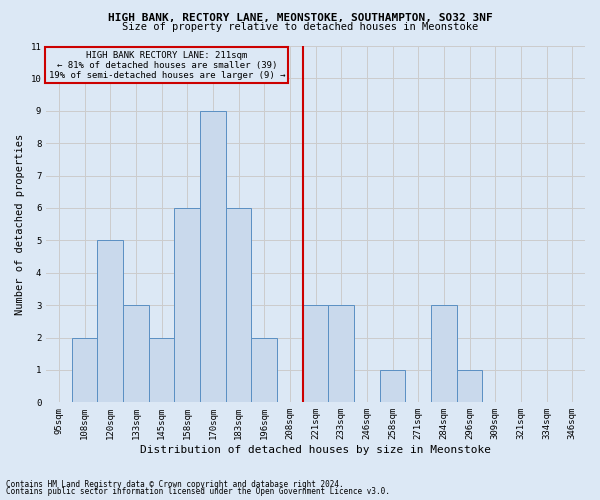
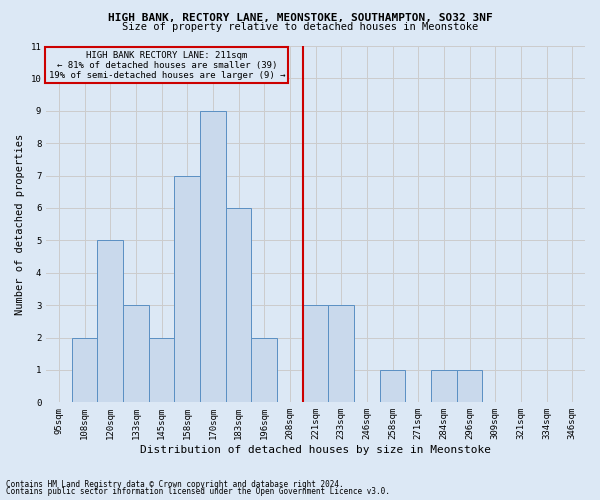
158sqm: 6 -> 7
284sqm: 3 -> 1
